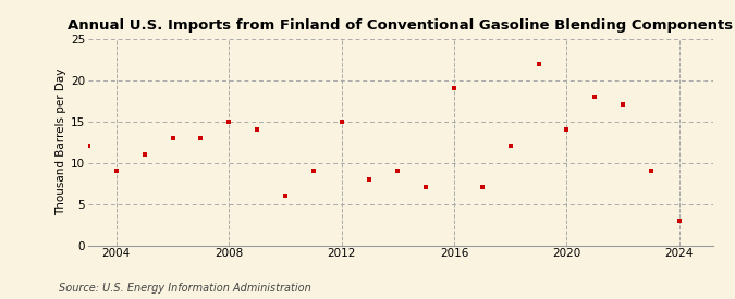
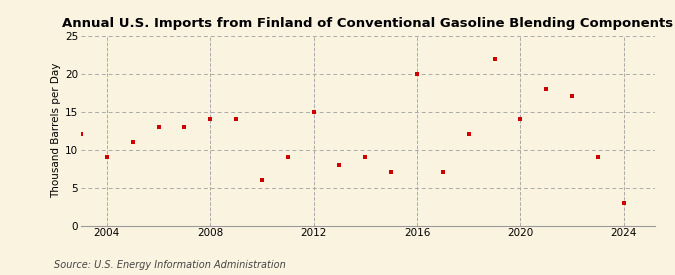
2008: 15 -> 14
2016: 19 -> 20
